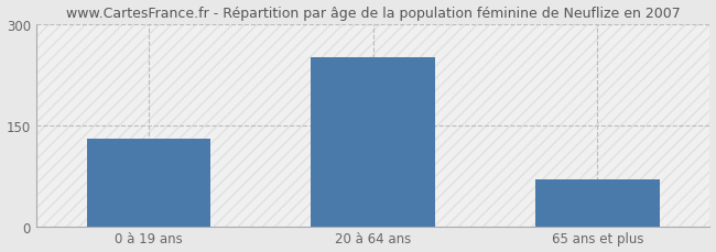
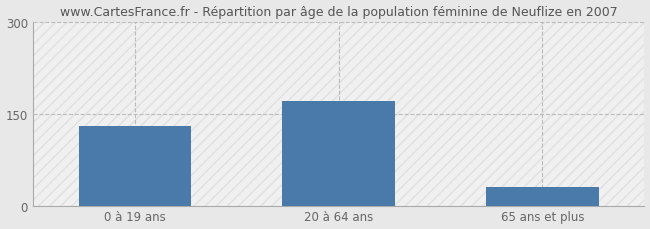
20 à 64 ans: 250 -> 170
65 ans et plus: 70 -> 30
